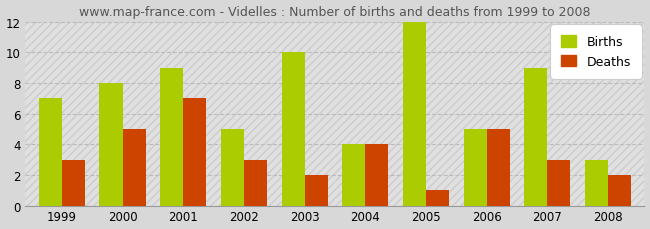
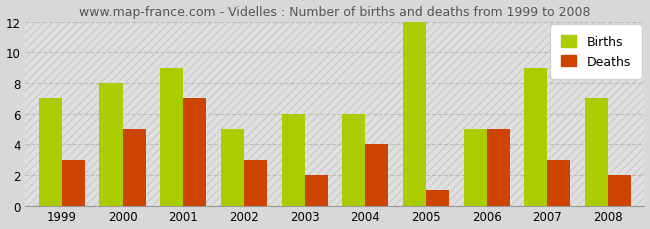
Births/2003: 10 -> 6
Births/2004: 4 -> 6
Births/2008: 3 -> 7
